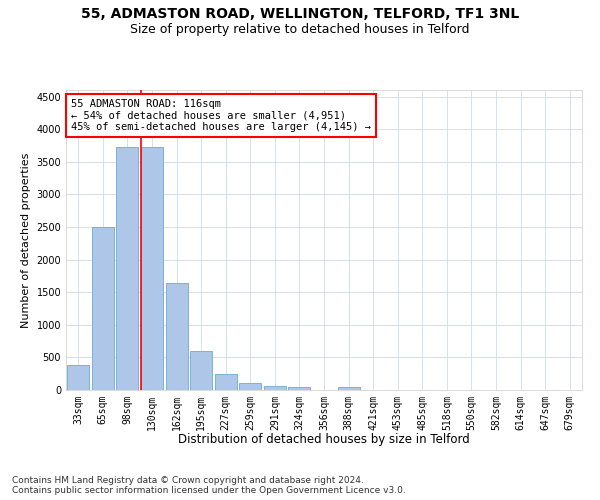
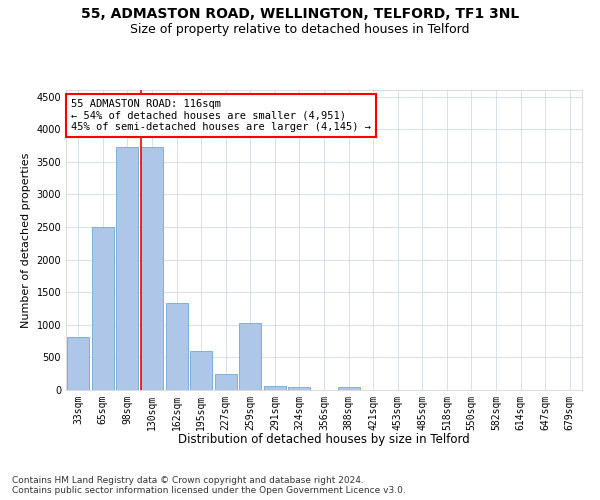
33sqm: 380 -> 820
162sqm: 1640 -> 1340
259sqm: 100 -> 1020
